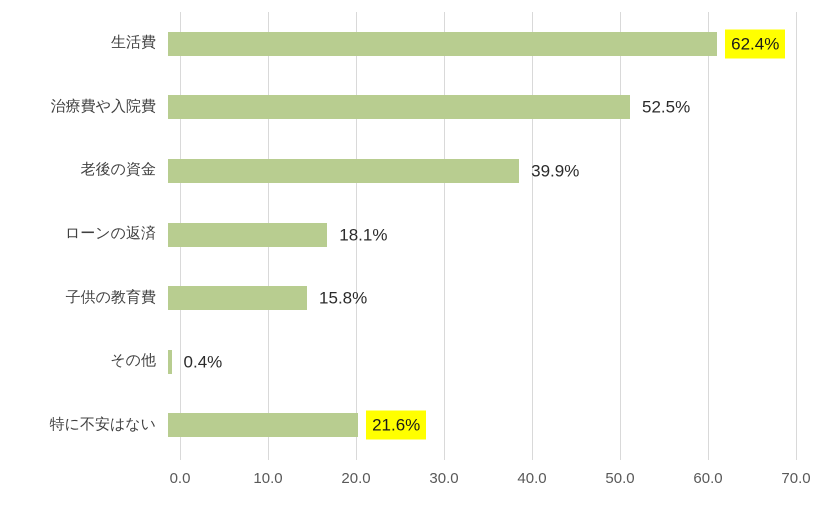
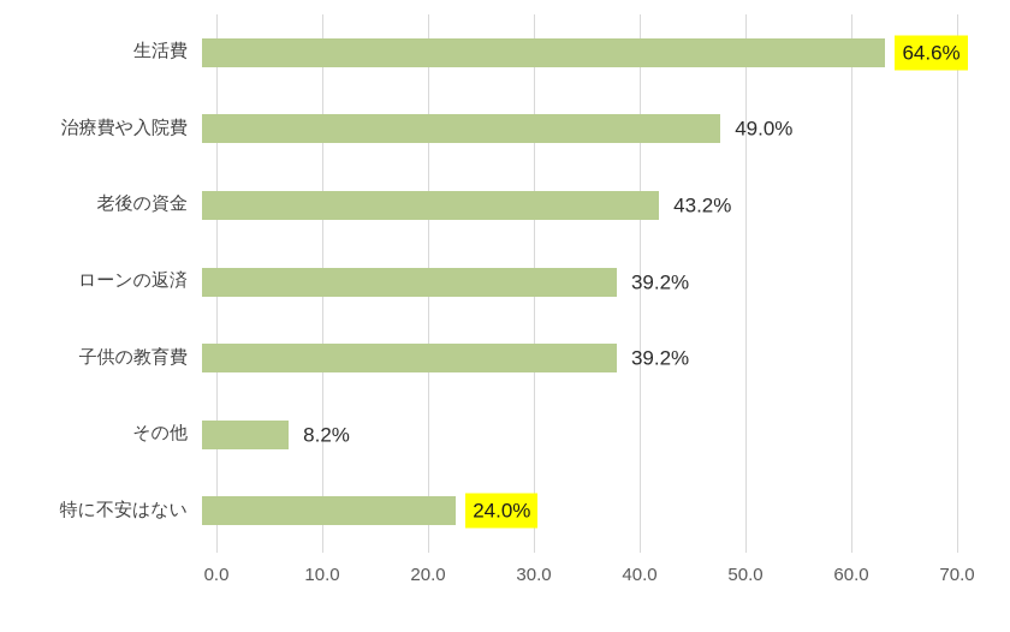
生活費: 62.4% -> 64.6%
治療費や入院費: 52.5% -> 49.0%
老後の資金: 39.9% -> 43.2%
ローンの返済: 18.1% -> 39.2%
子供の教育費: 15.8% -> 39.2%
その他: 0.4% -> 8.2%
特に不安はない: 21.6% -> 24.0%
